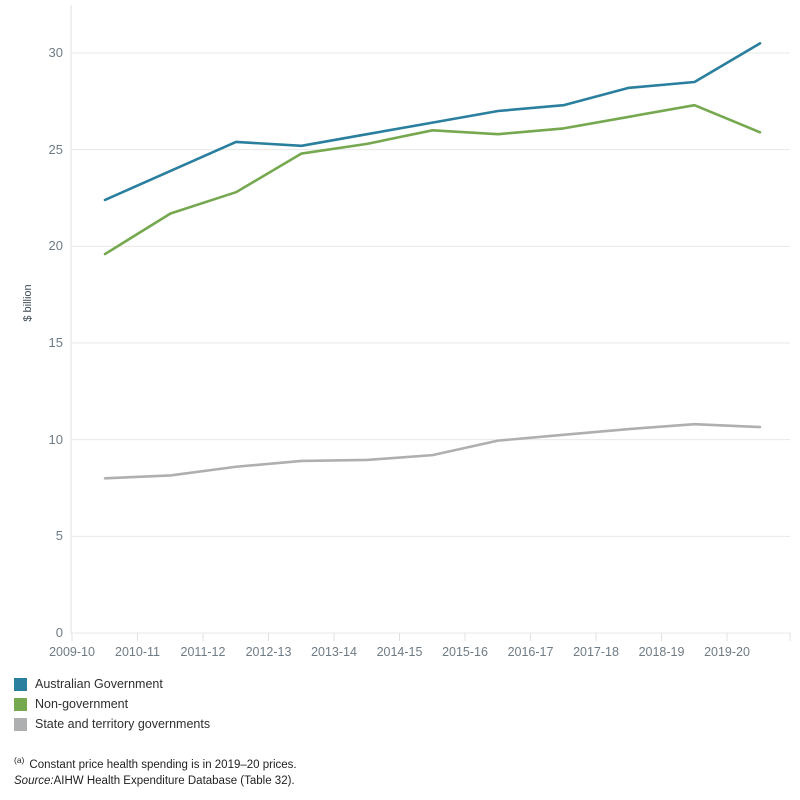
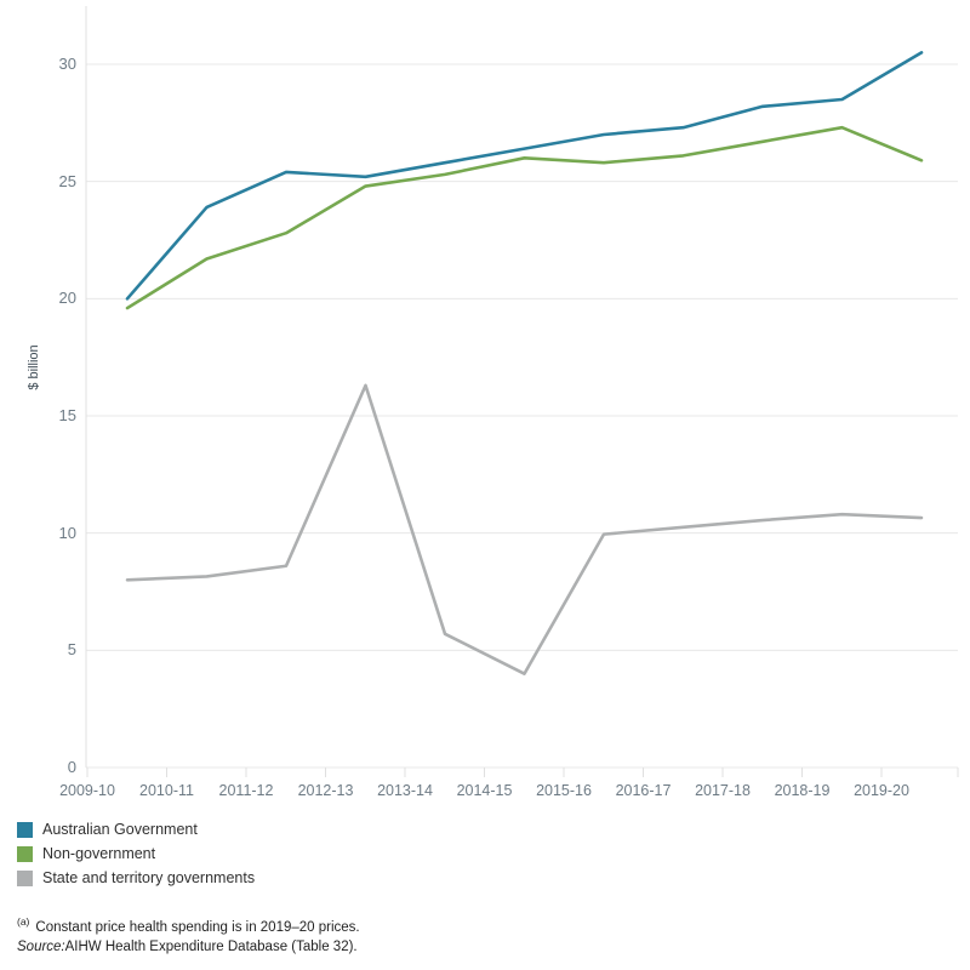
Australian Government/2009-10: 22.4 -> 20.0
State and territory governments/2012-13: 8.9 -> 16.3
State and territory governments/2013-14: 8.9 -> 5.7
State and territory governments/2014-15: 9.2 -> 4.0
